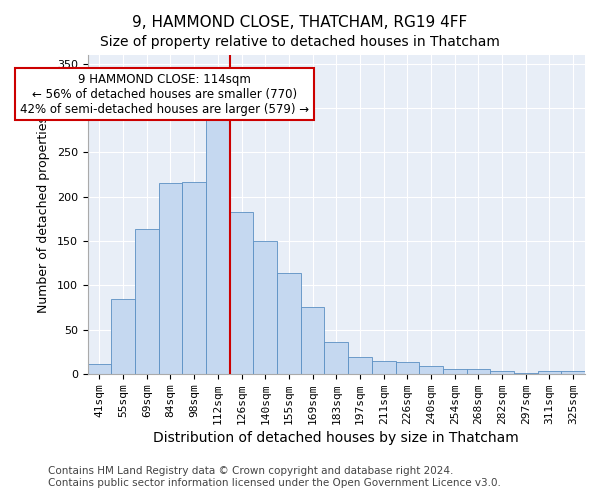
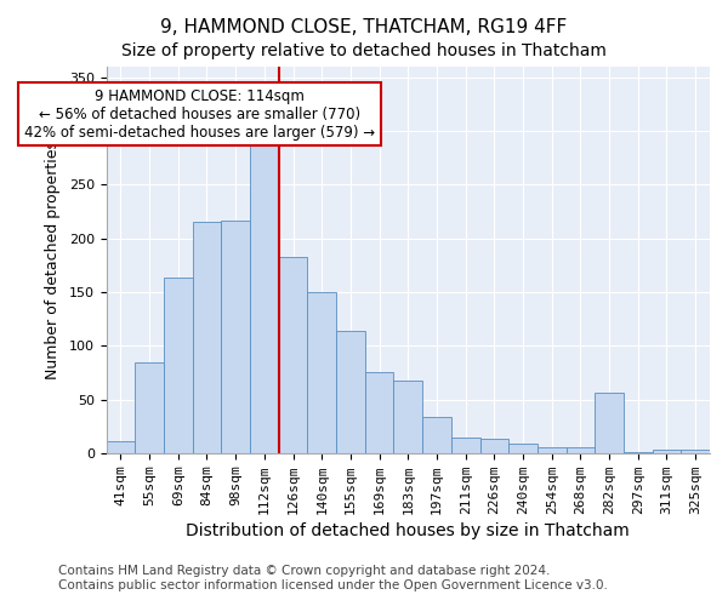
183sqm: 36 -> 68
197sqm: 19 -> 34
282sqm: 3 -> 56
